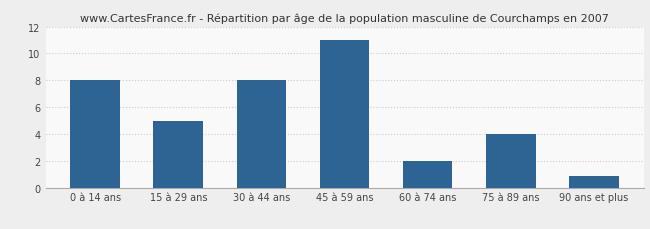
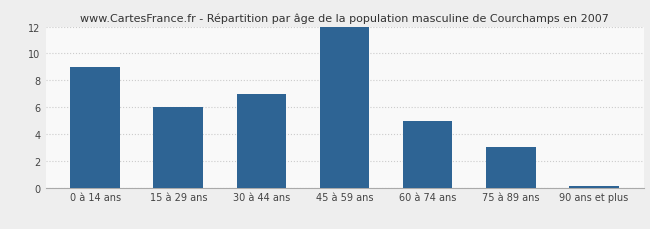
0 à 14 ans: 8.0 -> 9.0
15 à 29 ans: 5.0 -> 6.0
30 à 44 ans: 8.0 -> 7.0
45 à 59 ans: 11.0 -> 12.0
60 à 74 ans: 2.0 -> 5.0
75 à 89 ans: 4.0 -> 3.0
90 ans et plus: 0.9 -> 0.1
